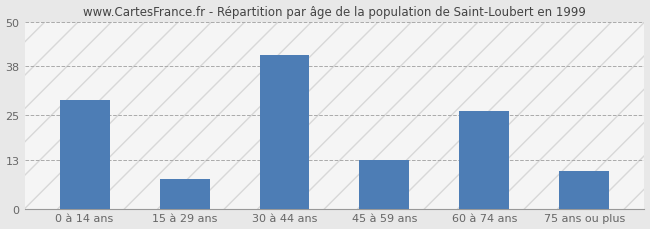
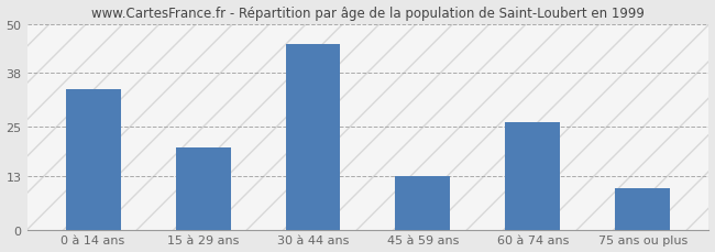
0 à 14 ans: 29 -> 34
15 à 29 ans: 8 -> 20
30 à 44 ans: 41 -> 45
